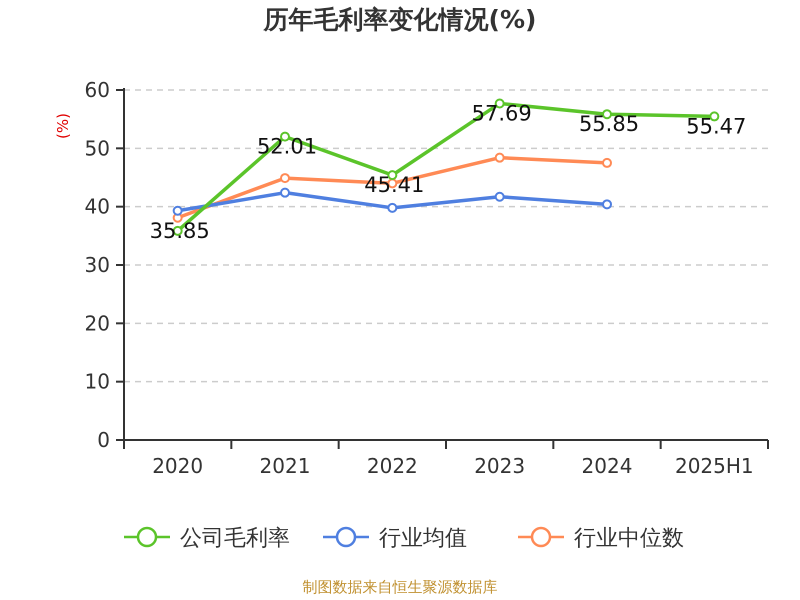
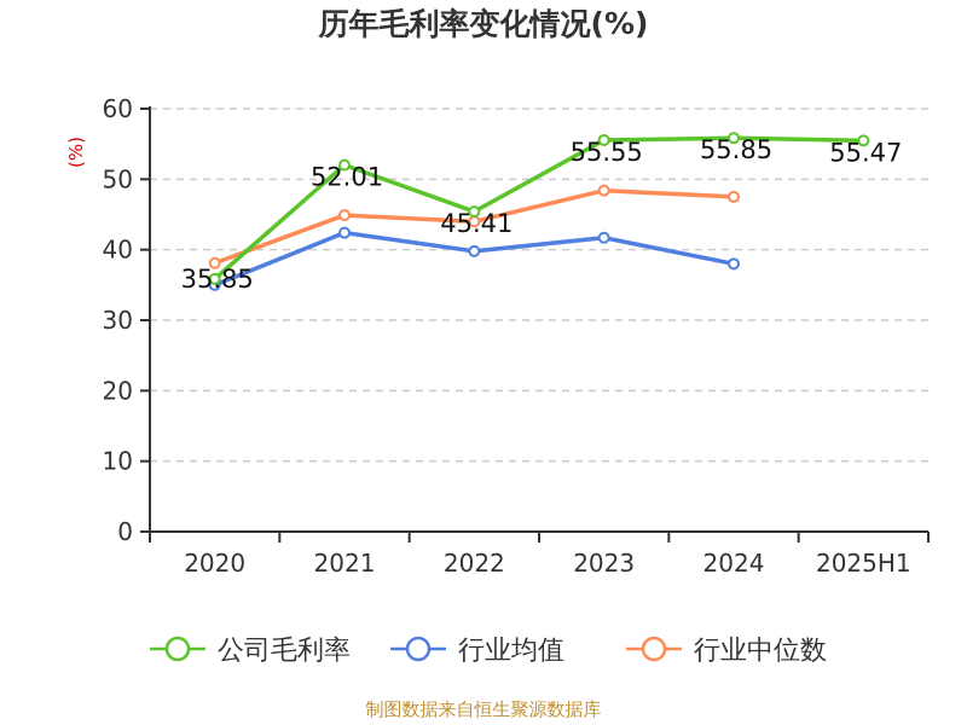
行业均值/2020: 39 -> 35
公司毛利率/2023: 57.69 -> 55.55
行业均值/2024: 40 -> 38
